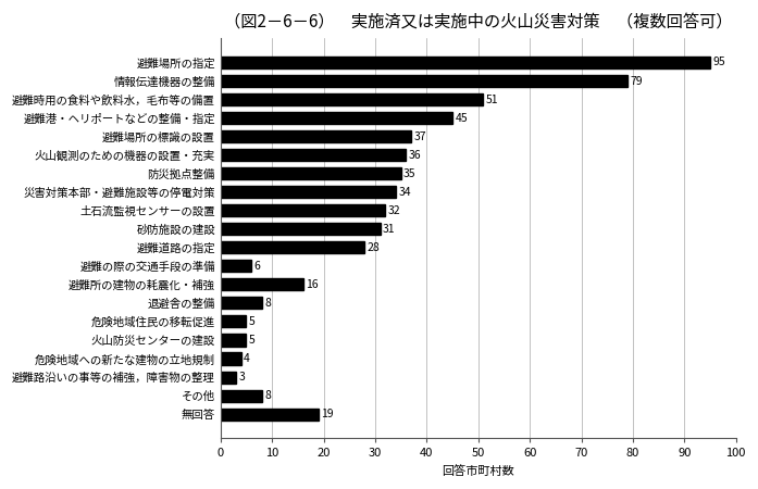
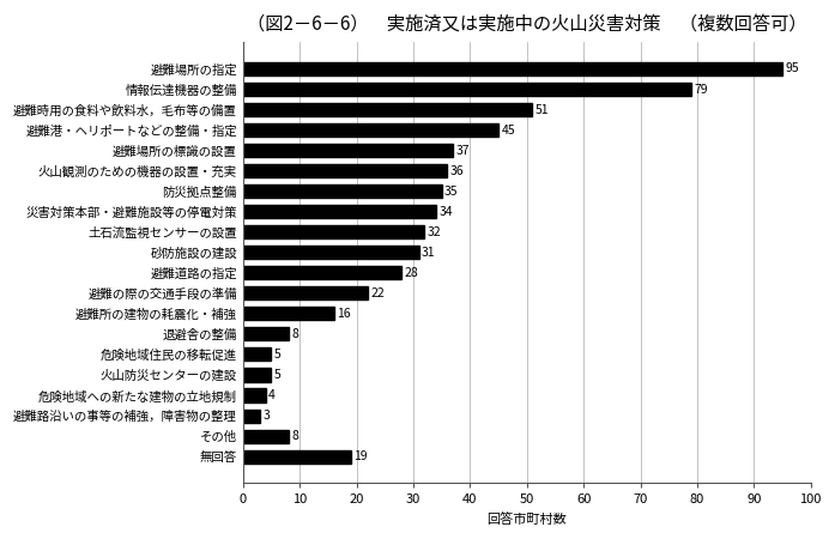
避難の際の交通手段の準備: 6 -> 22
